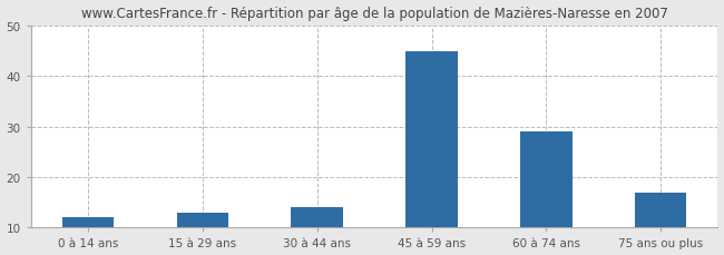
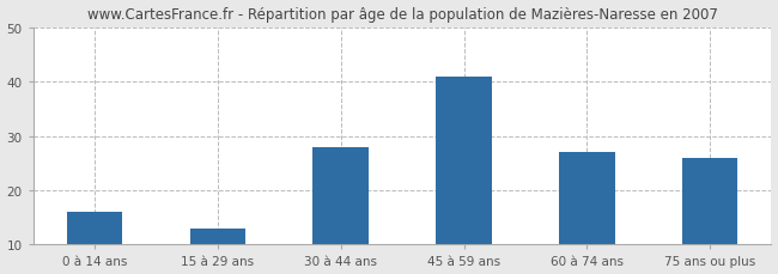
0 à 14 ans: 12 -> 16
30 à 44 ans: 14 -> 28
45 à 59 ans: 45 -> 41
60 à 74 ans: 29 -> 27
75 ans ou plus: 17 -> 26
